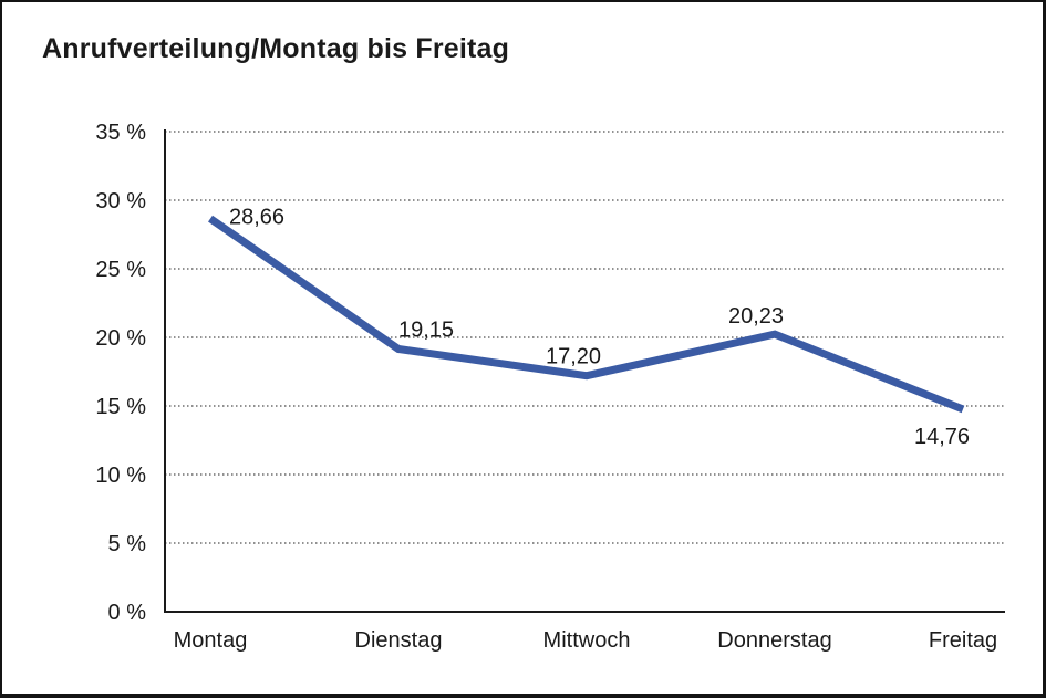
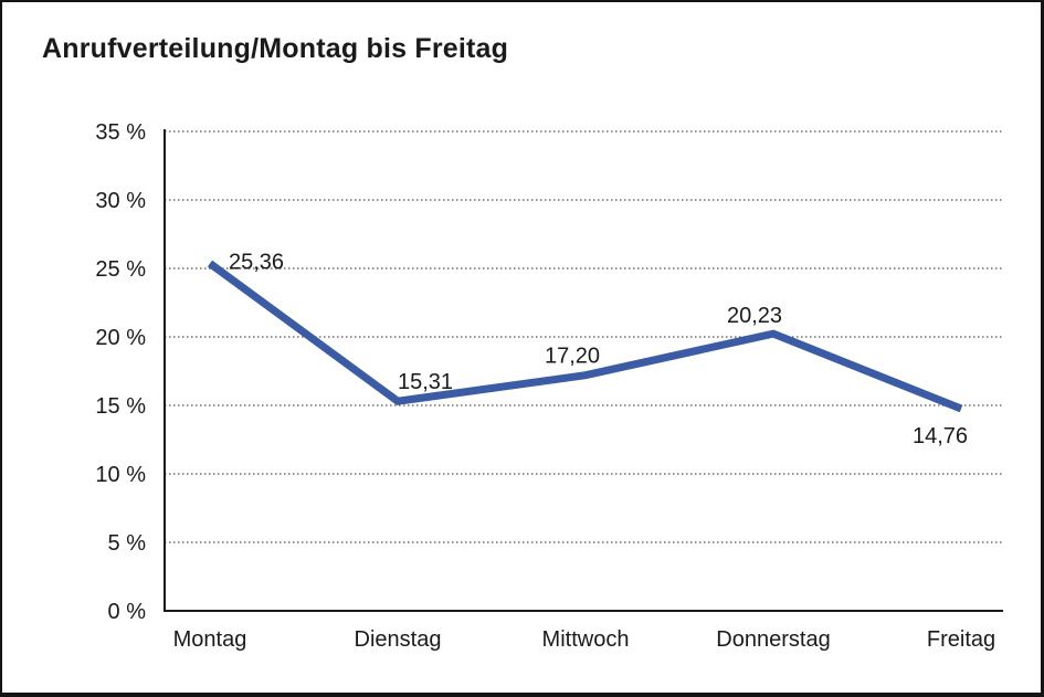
Montag: 28,66 -> 25,36
Dienstag: 19,15 -> 15,31
